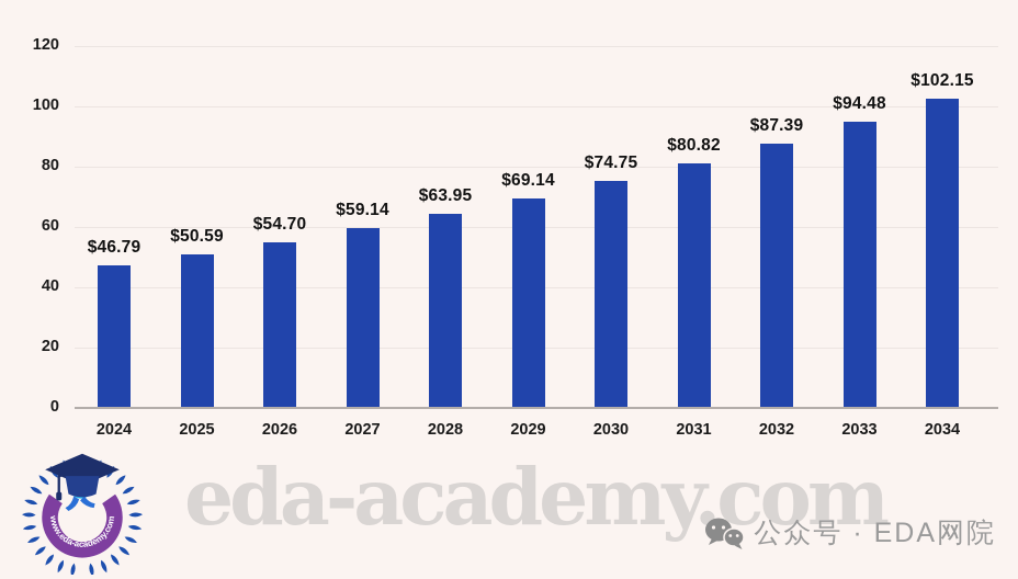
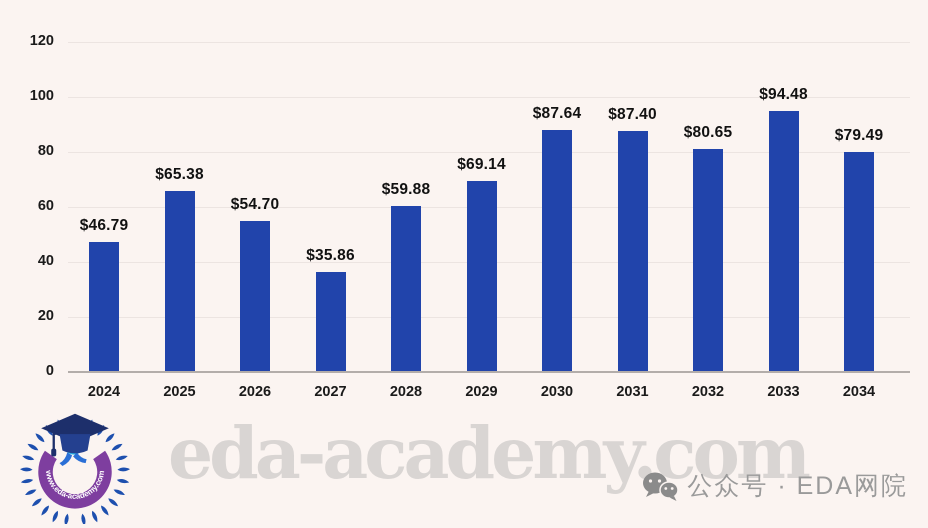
2025: $50.59 -> $65.38
2027: $59.14 -> $35.86
2028: $63.95 -> $59.88
2030: $74.75 -> $87.64
2031: $80.82 -> $87.40
2032: $87.39 -> $80.65
2034: $102.15 -> $79.49
